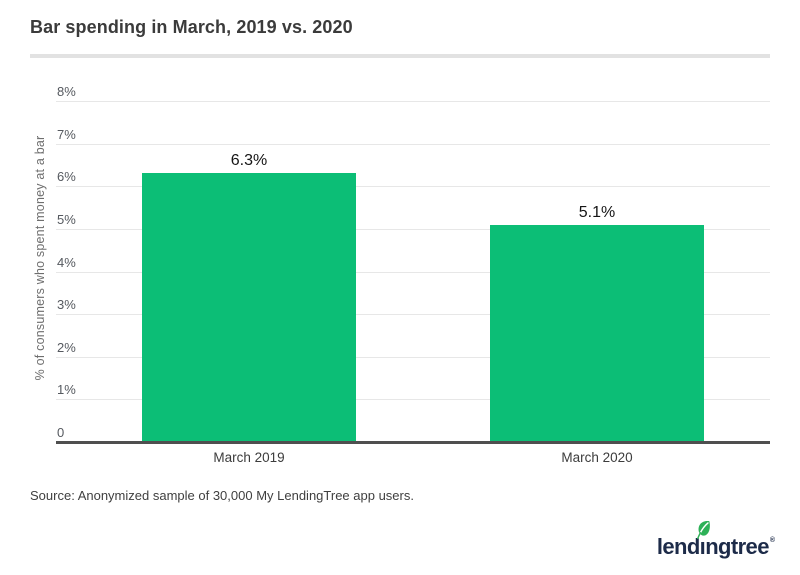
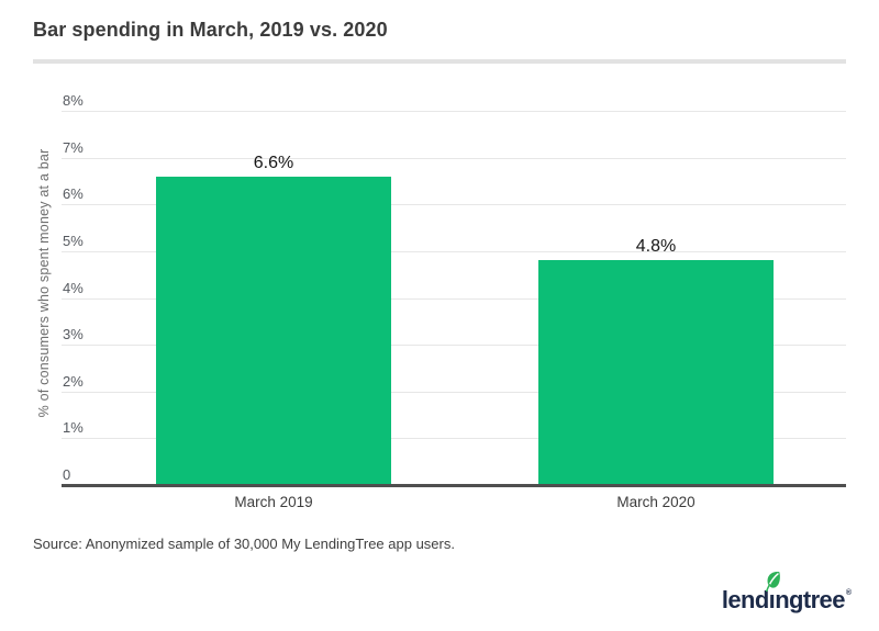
March 2019: 6.3% -> 6.6%
March 2020: 5.1% -> 4.8%
